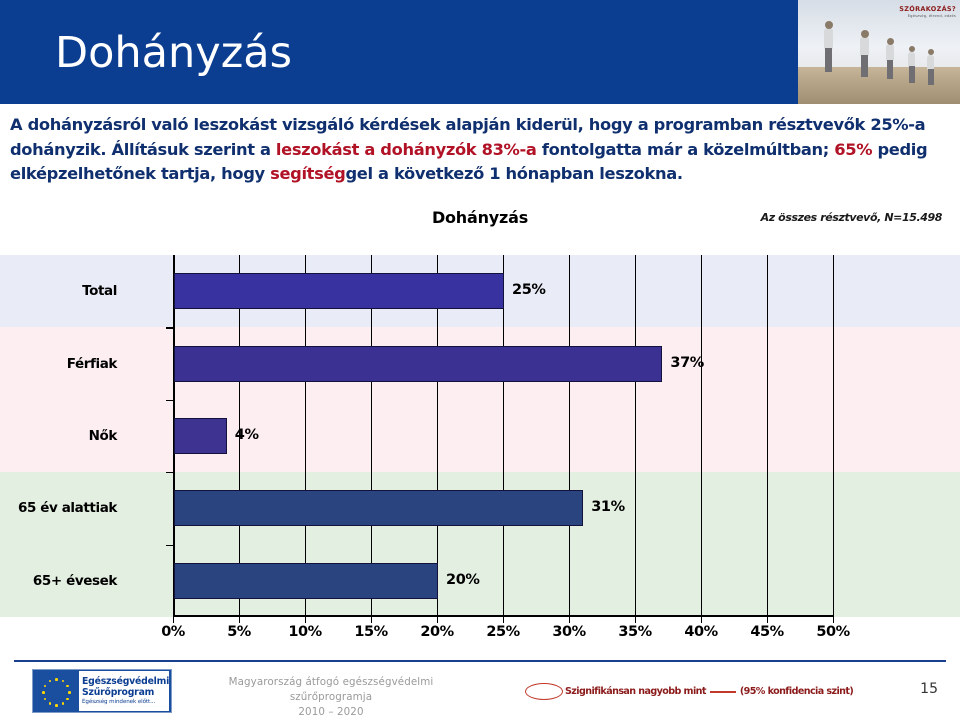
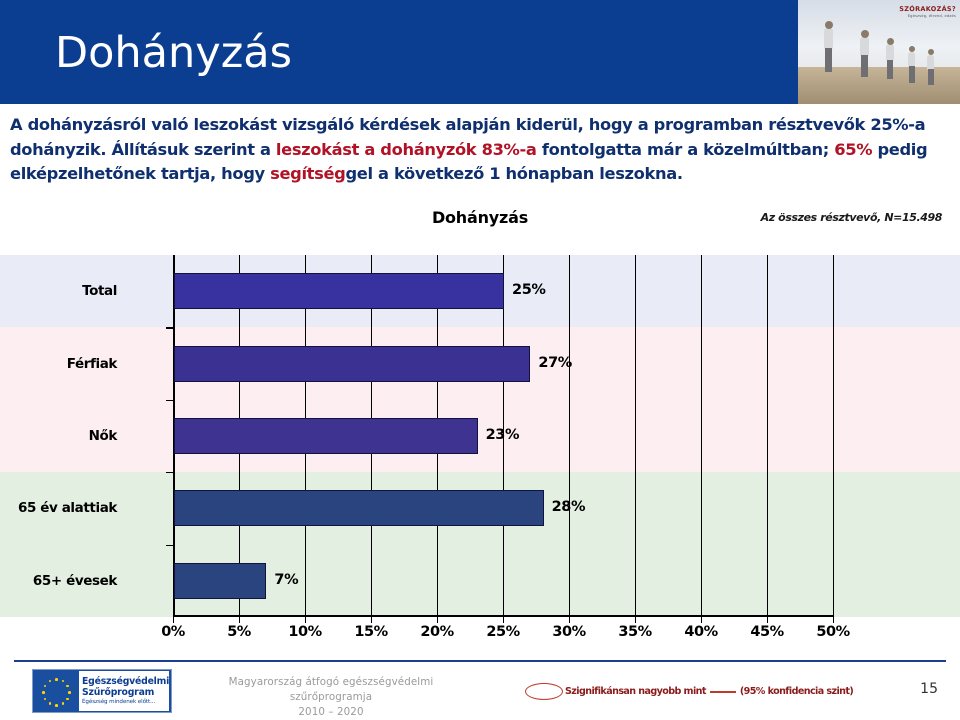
Férfiak: 37% -> 27%
Nők: 4% -> 23%
65 év alattiak: 31% -> 28%
65+ évesek: 20% -> 7%
